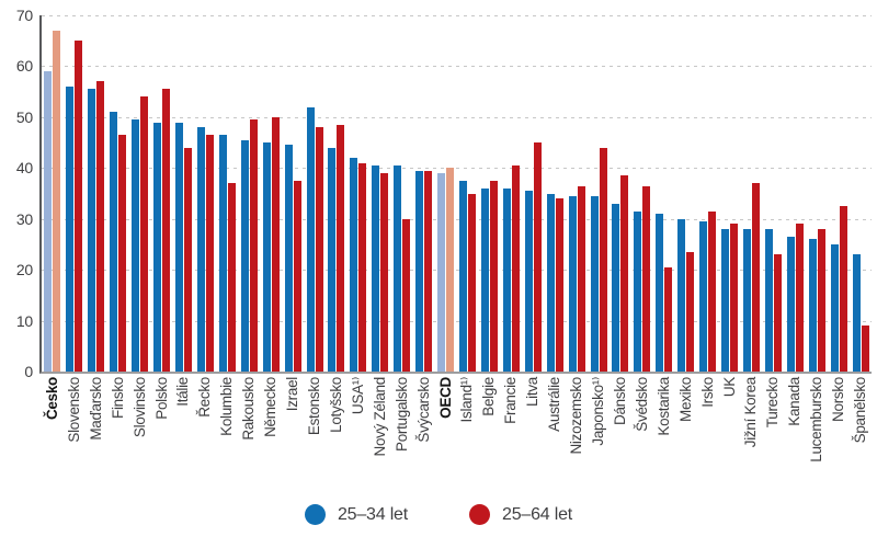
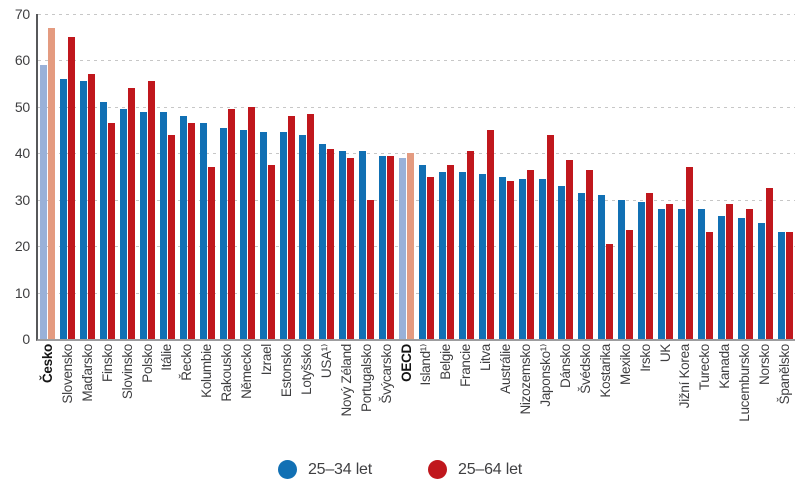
25–34 let/Estonsko: 52 -> 44
25–64 let/Španělsko: 9 -> 23
